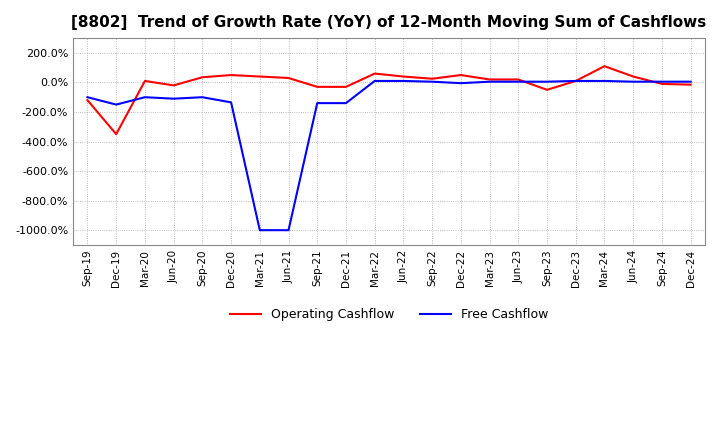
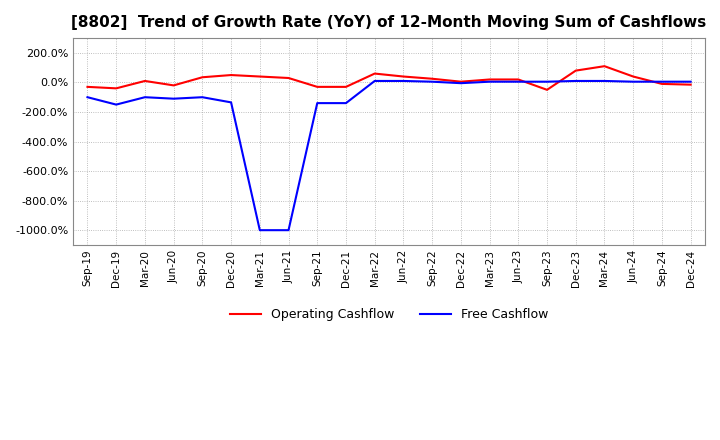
Operating Cashflow/Sep-19: -120% -> -30%
Operating Cashflow/Dec-19: -350% -> -40%
Operating Cashflow/Dec-22: 50% -> 0%
Operating Cashflow/Dec-23: 10% -> 80%
